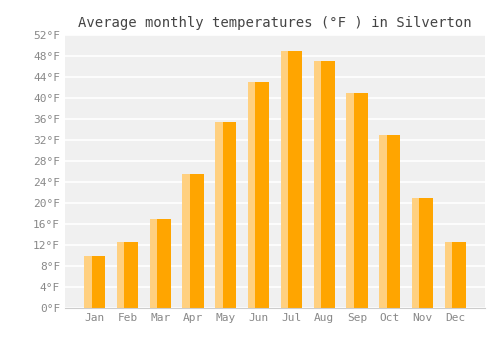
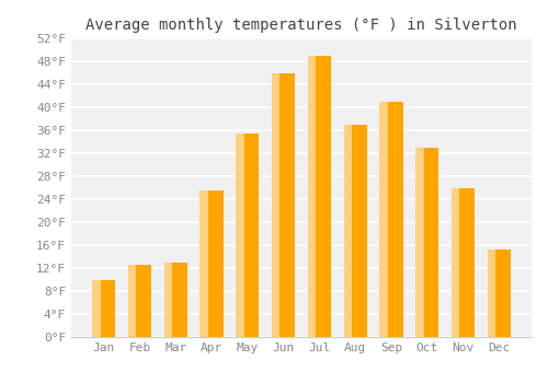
Mar: 17.0°F -> 13.0°F
Jun: 43.0°F -> 46.0°F
Aug: 47.0°F -> 37.0°F
Nov: 21.0°F -> 26.0°F
Dec: 12.5°F -> 15.2°F
